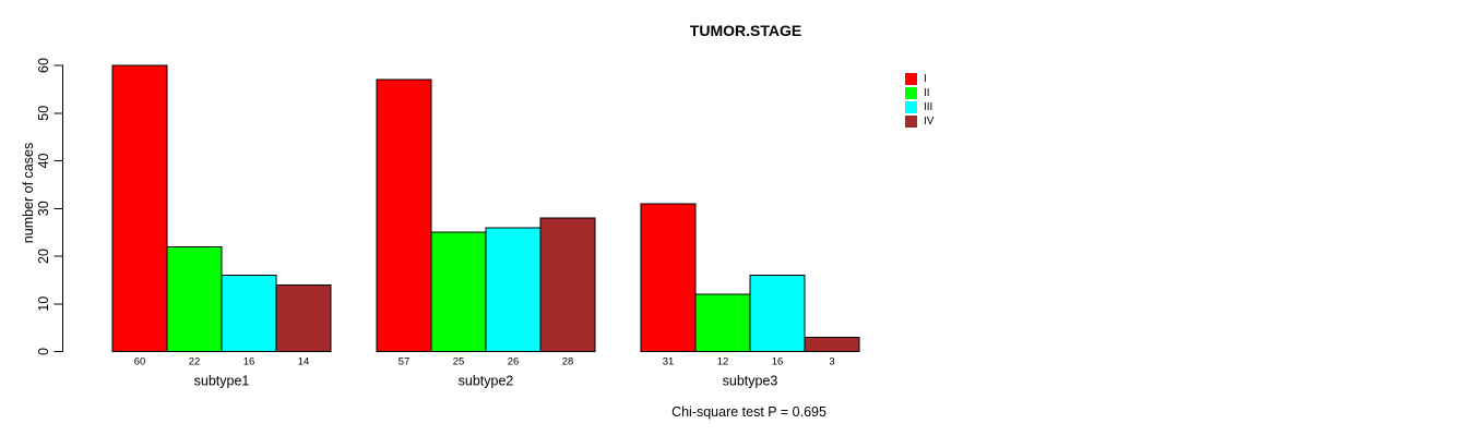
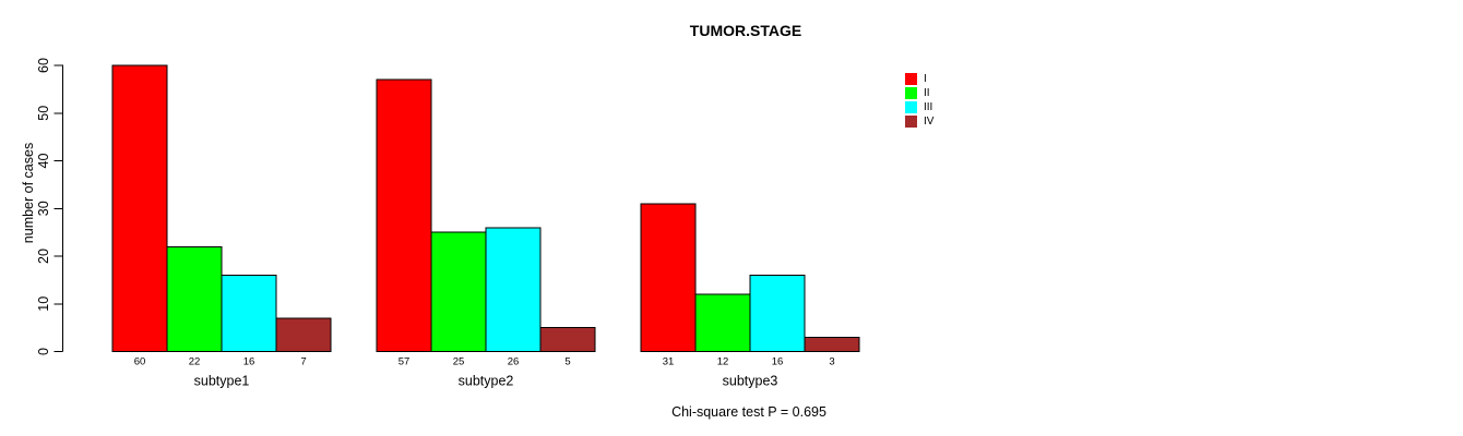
IV/subtype1: 14 -> 7
IV/subtype2: 28 -> 5
